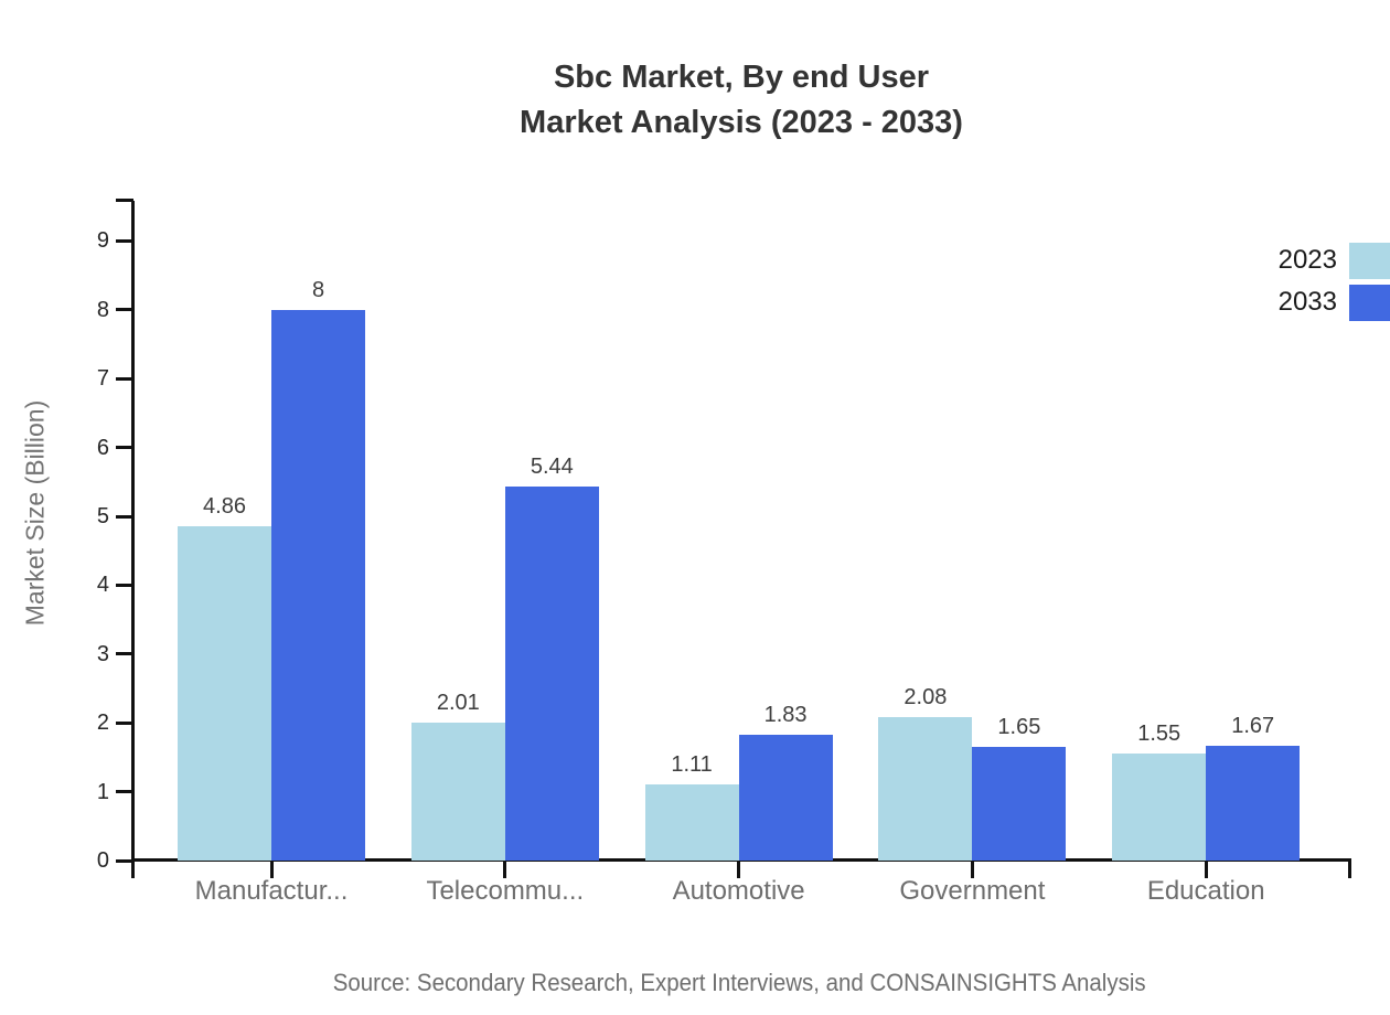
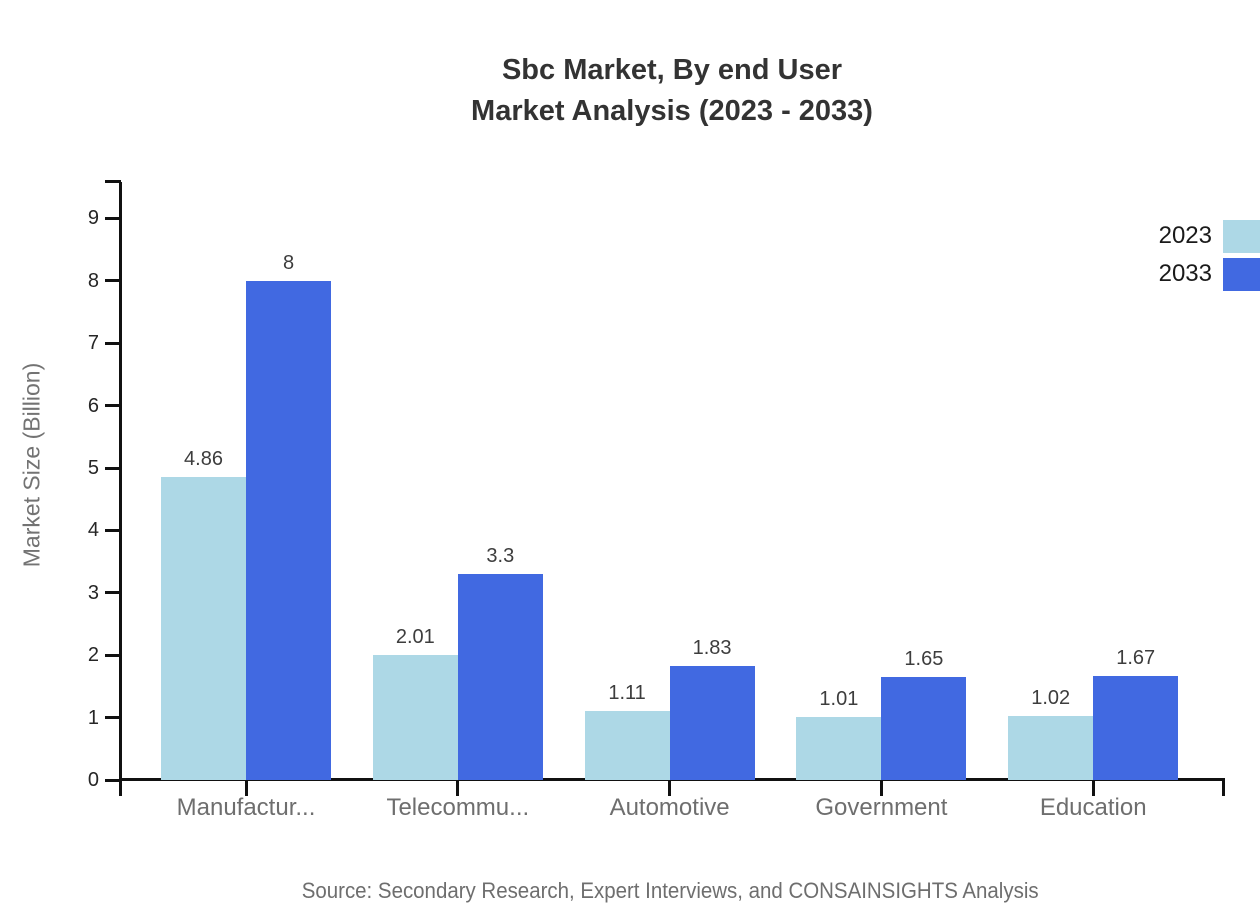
2033/Telecommu...: 5.44 -> 3.3
2023/Government: 2.08 -> 1.01
2023/Education: 1.55 -> 1.02
